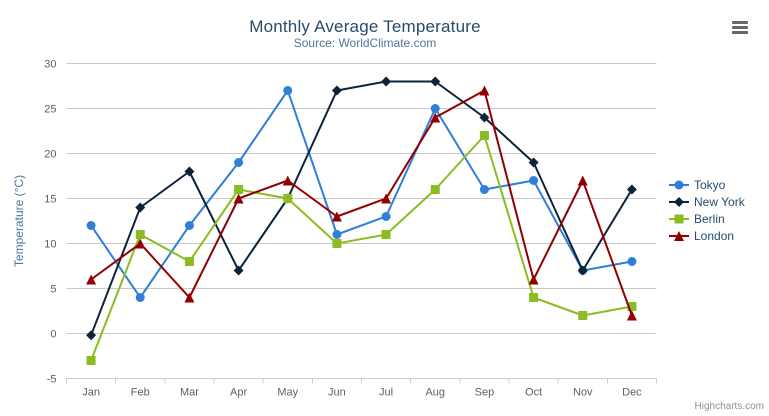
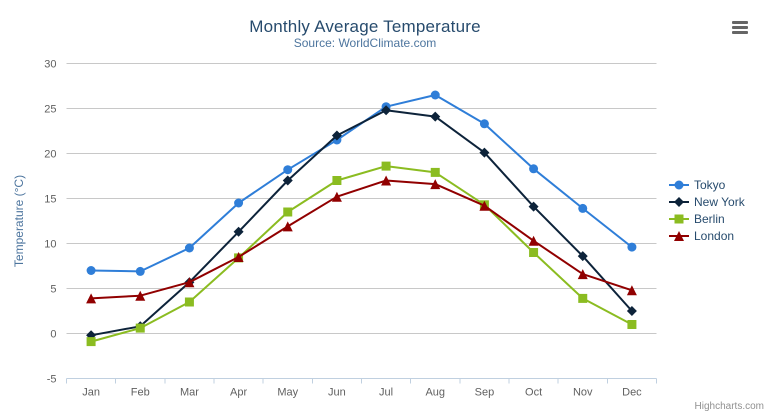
Tokyo/Jan: 12 -> 7
Berlin/Jan: -3 -> -1
London/Jan: 6 -> 4
Tokyo/Feb: 4 -> 7
New York/Feb: 14 -> 1
Berlin/Feb: 11 -> 1
London/Feb: 10 -> 4
Tokyo/Mar: 12 -> 10
New York/Mar: 18 -> 6
Berlin/Mar: 8 -> 4
London/Mar: 4 -> 6
Tokyo/Apr: 19 -> 14
New York/Apr: 7 -> 11
Berlin/Apr: 16 -> 8
London/Apr: 15 -> 8
Tokyo/May: 27 -> 18
New York/May: 15 -> 17
Berlin/May: 15 -> 14
London/May: 17 -> 12
Tokyo/Jun: 11 -> 22
New York/Jun: 27 -> 22
Berlin/Jun: 10 -> 17
London/Jun: 13 -> 15
Tokyo/Jul: 13 -> 25
New York/Jul: 28 -> 25
Berlin/Jul: 11 -> 19
London/Jul: 15 -> 17
Tokyo/Aug: 25 -> 26
New York/Aug: 28 -> 24
Berlin/Aug: 16 -> 18
London/Aug: 24 -> 17
Tokyo/Sep: 16 -> 23
New York/Sep: 24 -> 20
Berlin/Sep: 22 -> 14
London/Sep: 27 -> 14
Tokyo/Oct: 17 -> 18
New York/Oct: 19 -> 14
Berlin/Oct: 4 -> 9
London/Oct: 6 -> 10
Tokyo/Nov: 7 -> 14
New York/Nov: 7 -> 9
Berlin/Nov: 2 -> 4
London/Nov: 17 -> 7
Tokyo/Dec: 8 -> 10
New York/Dec: 16 -> 2
Berlin/Dec: 3 -> 1
London/Dec: 2 -> 5
